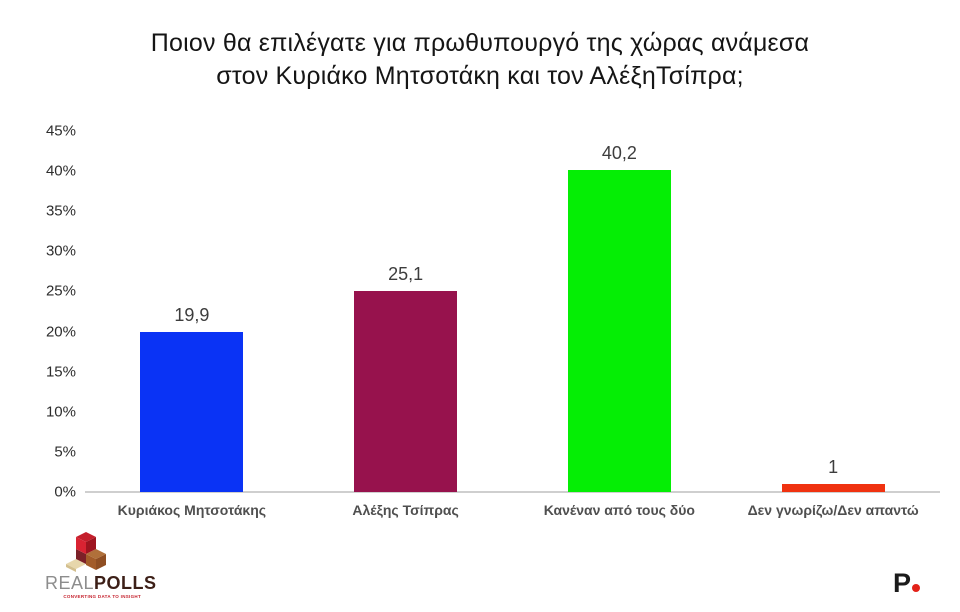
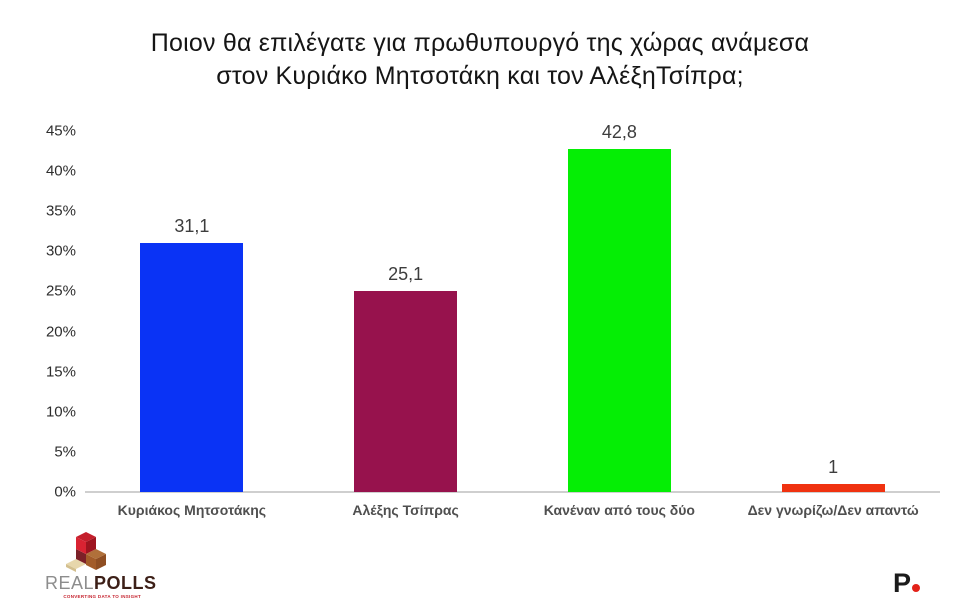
Κυριάκος Μητσοτάκης: 19,9 -> 31,1
Κανέναν από τους δύο: 40,2 -> 42,8
